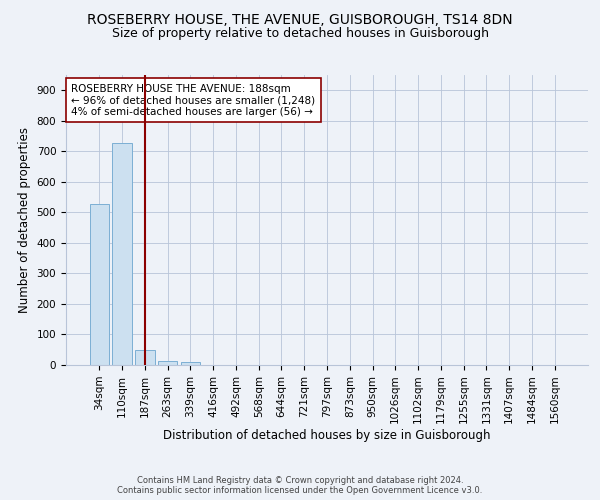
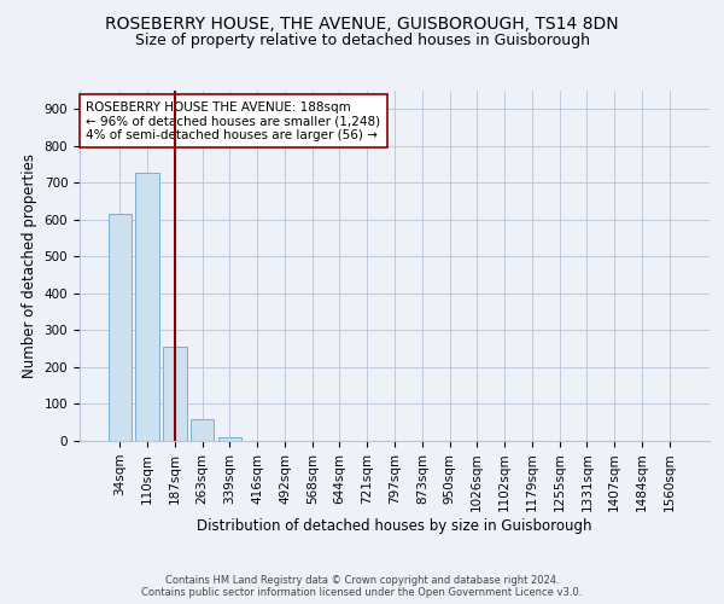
34sqm: 528 -> 615
187sqm: 48 -> 255
263sqm: 12 -> 60
